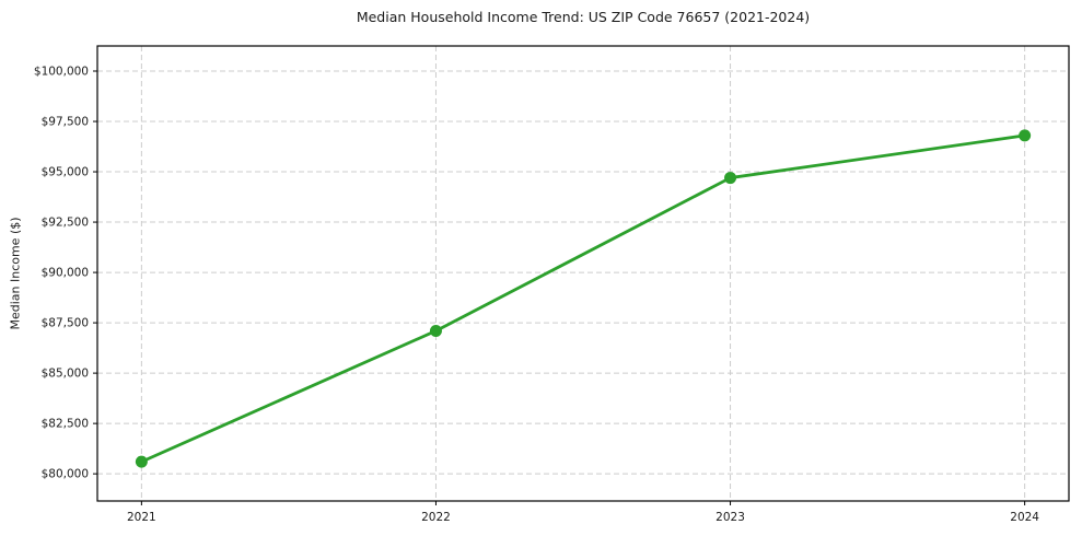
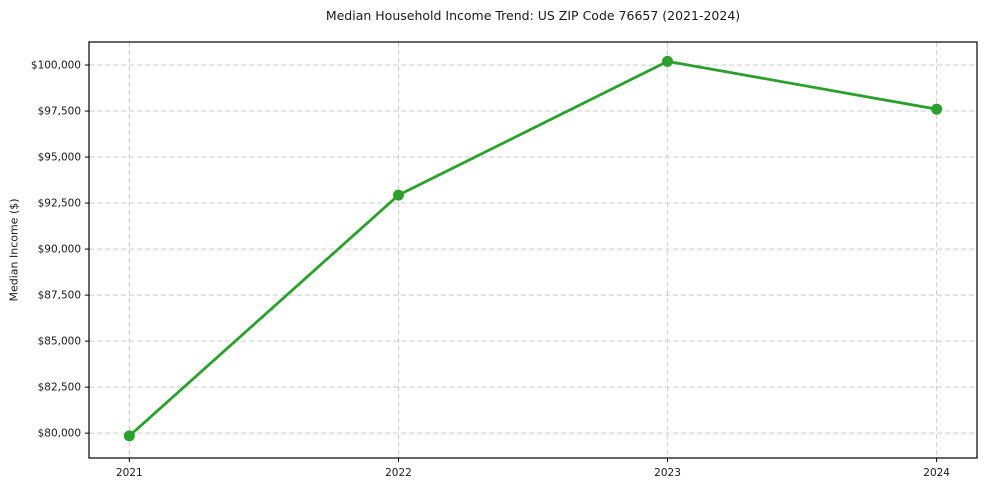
2021: $80600 -> $79800
2022: $87100 -> $92900
2023: $94700 -> $100200
2024: $96800 -> $97600
